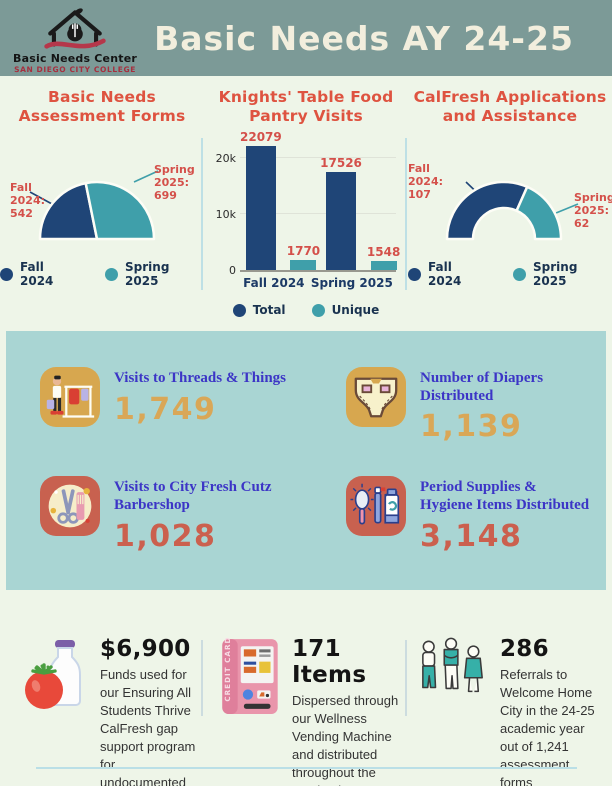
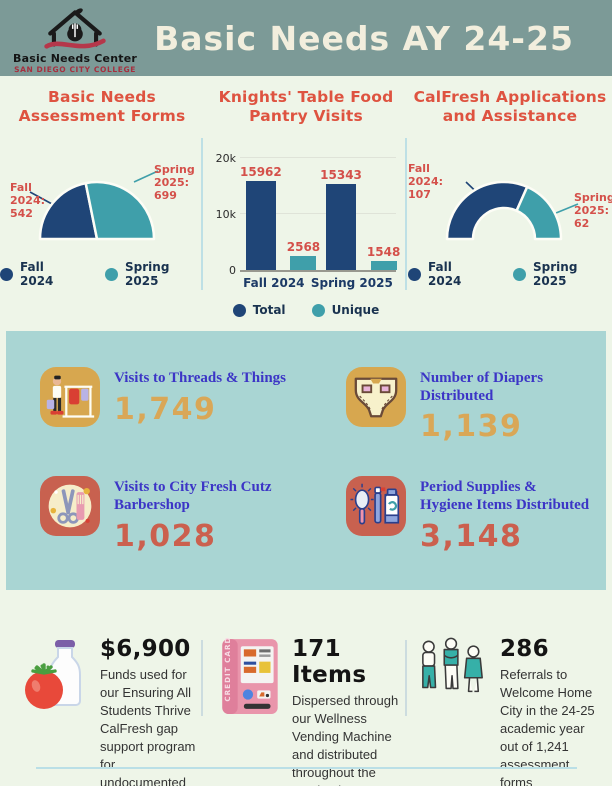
Knights' Table Food Pantry Visits/Total/Fall 2024: 22079 -> 15962
Knights' Table Food Pantry Visits/Unique/Fall 2024: 1770 -> 2568
Knights' Table Food Pantry Visits/Total/Spring 2025: 17526 -> 15343
